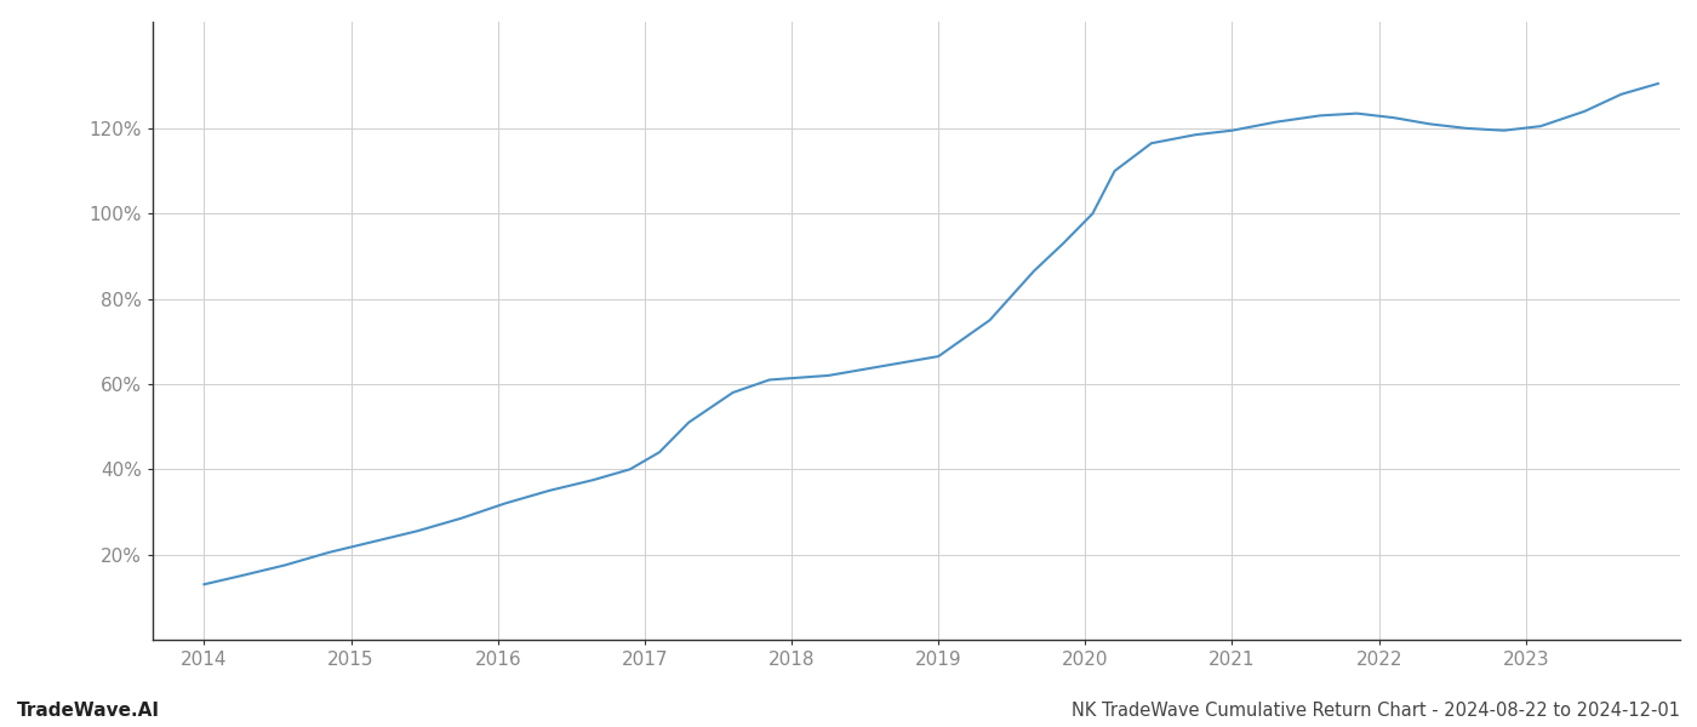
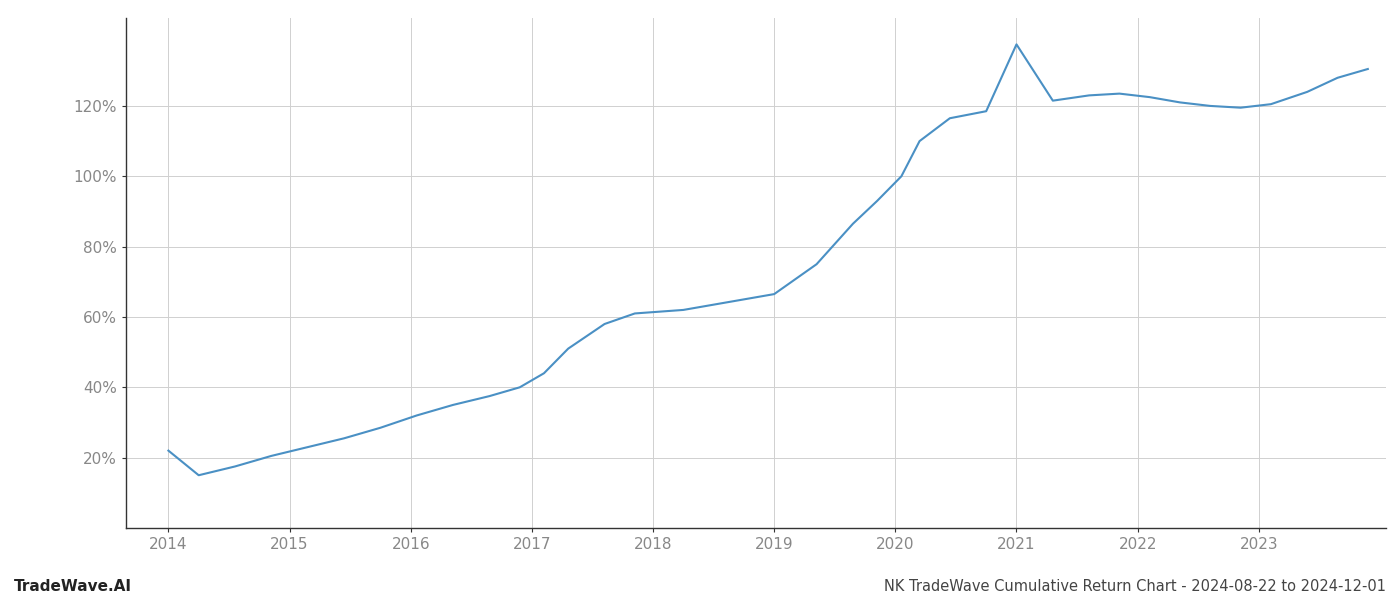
2014: 13.0% -> 22.0%
2021: 119.5% -> 137.5%
